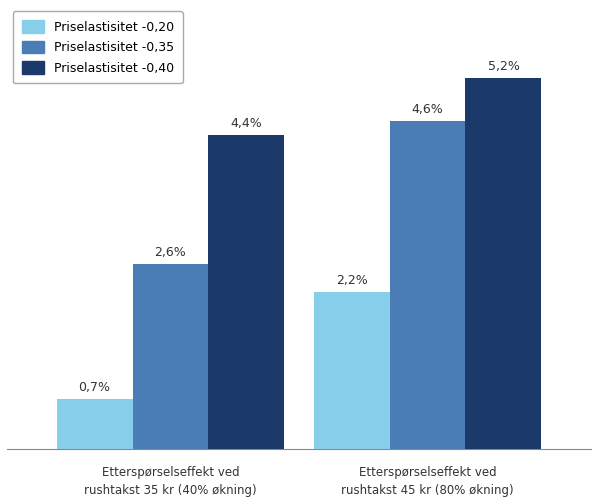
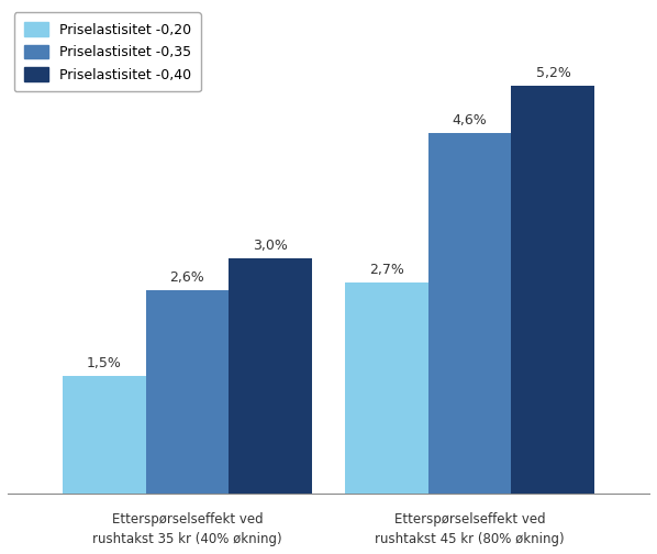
Priselastisitet -0,20/Etterspørselseffekt ved rushtakst 35 kr (40% økning): 0,7% -> 1,5%
Priselastisitet -0,40/Etterspørselseffekt ved rushtakst 35 kr (40% økning): 4,4% -> 3,0%
Priselastisitet -0,20/Etterspørselseffekt ved rushtakst 45 kr (80% økning): 2,2% -> 2,7%
